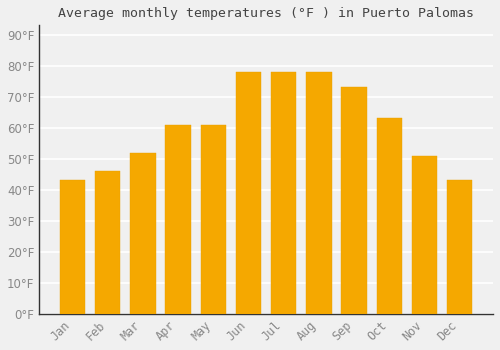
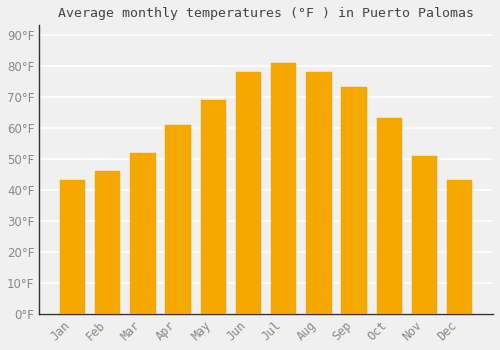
May: 61°F -> 69°F
Jul: 78°F -> 81°F
